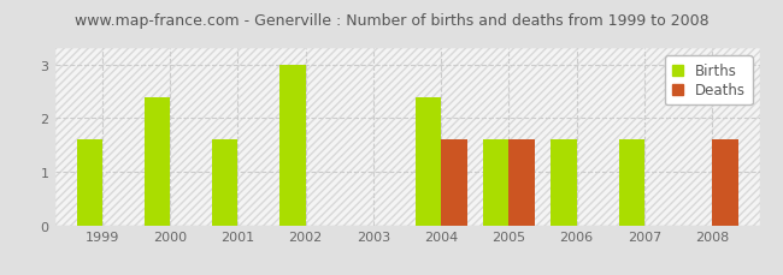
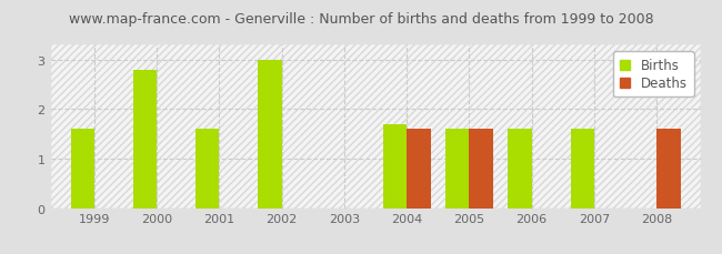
Births/2000: 2.4 -> 2.8
Births/2004: 2.4 -> 1.7
